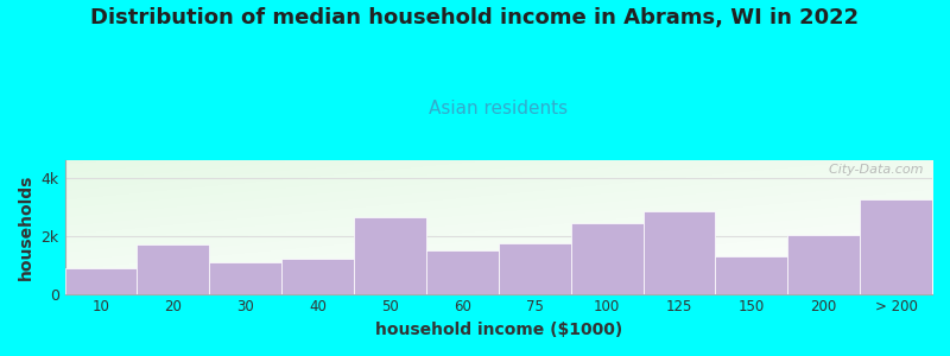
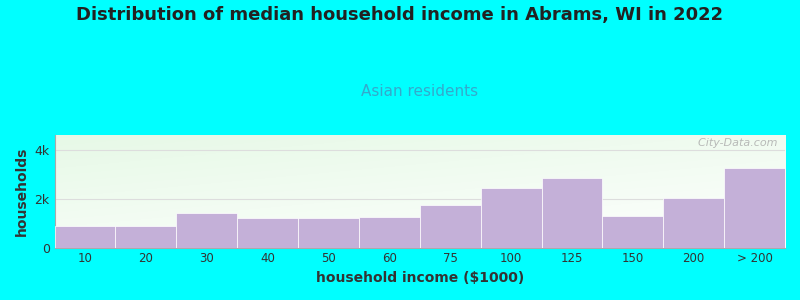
20: 1.70k -> 0.88k
30: 1.10k -> 1.42k
50: 2.65k -> 1.19k
60: 1.50k -> 1.26k
